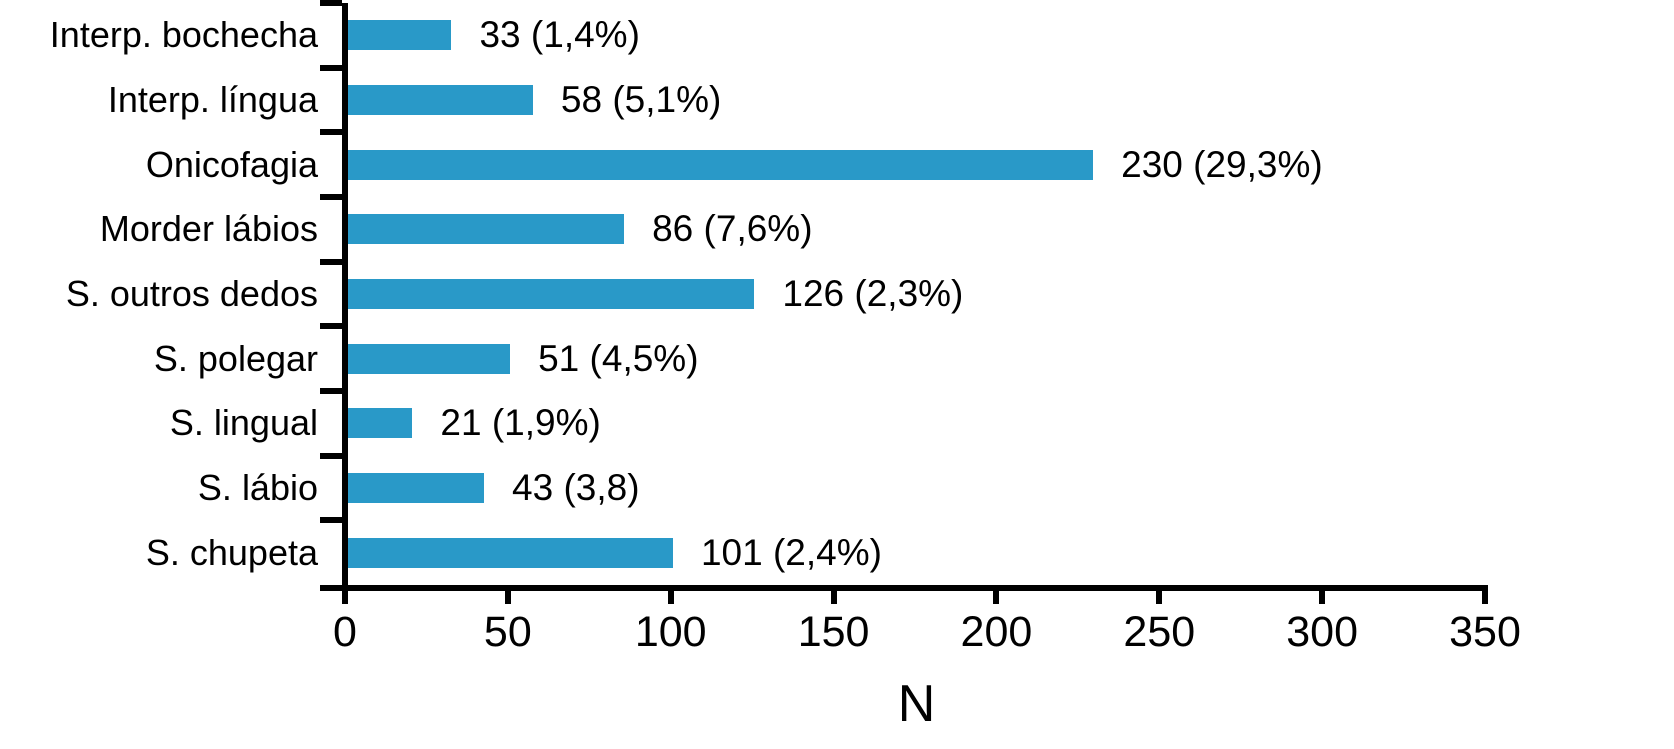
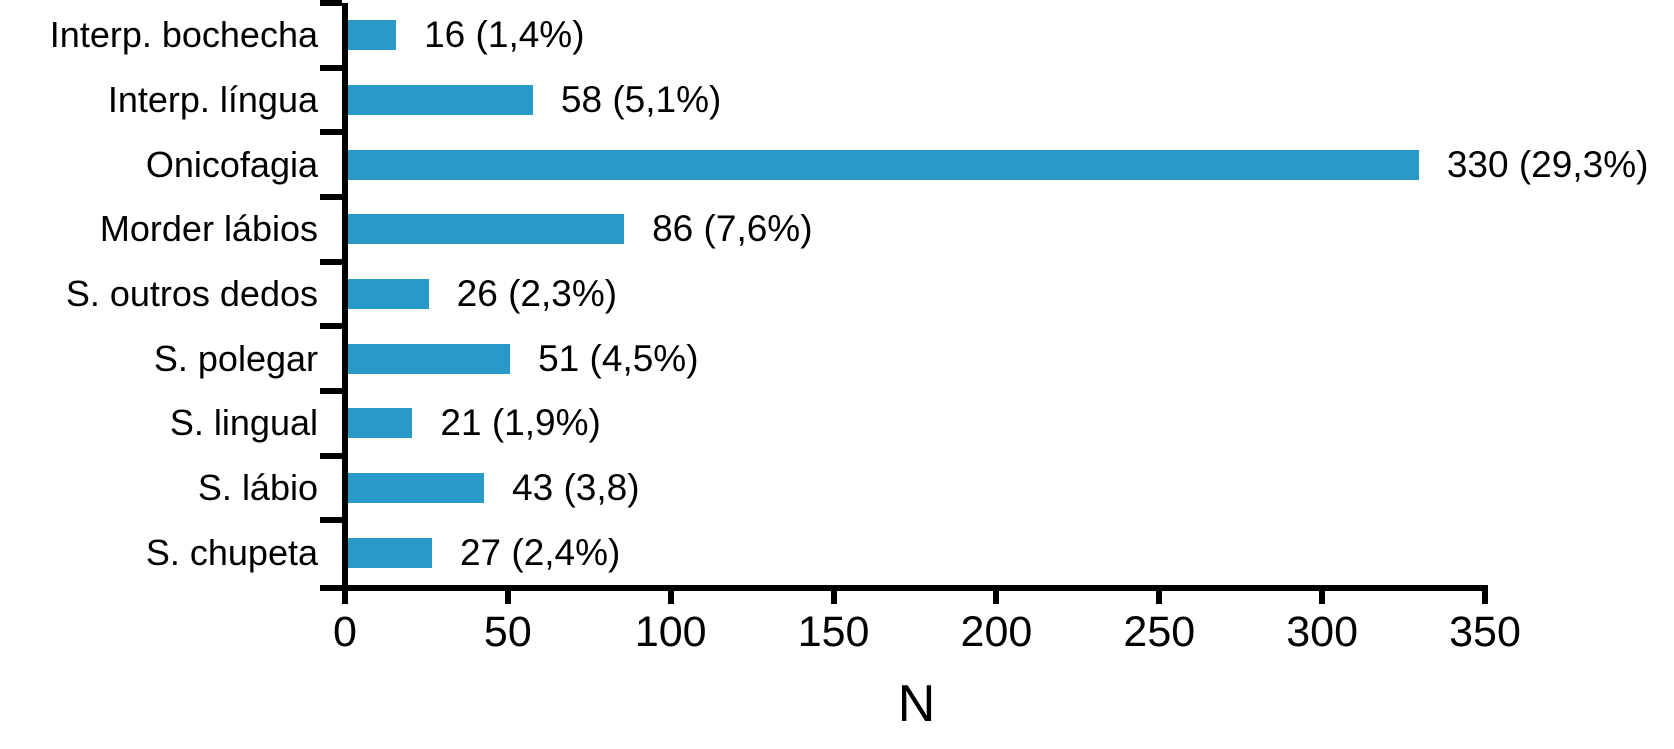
Interp. bochecha: 33 -> 16
Onicofagia: 230 -> 330
S. outros dedos: 126 -> 26
S. chupeta: 101 -> 27
